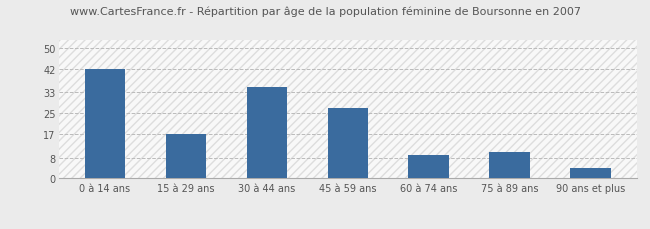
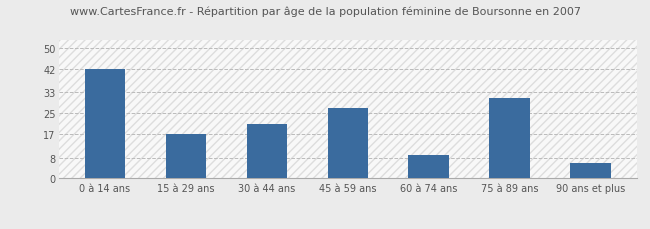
30 à 44 ans: 35 -> 21
75 à 89 ans: 10 -> 31
90 ans et plus: 4 -> 6
